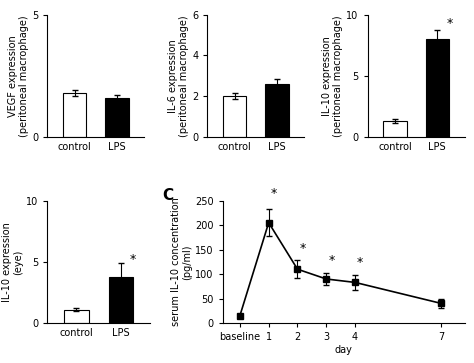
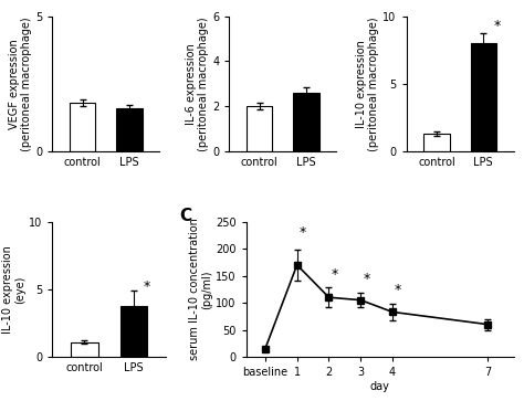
1: 205 -> 170
3: 90 -> 105
7: 40 -> 60
